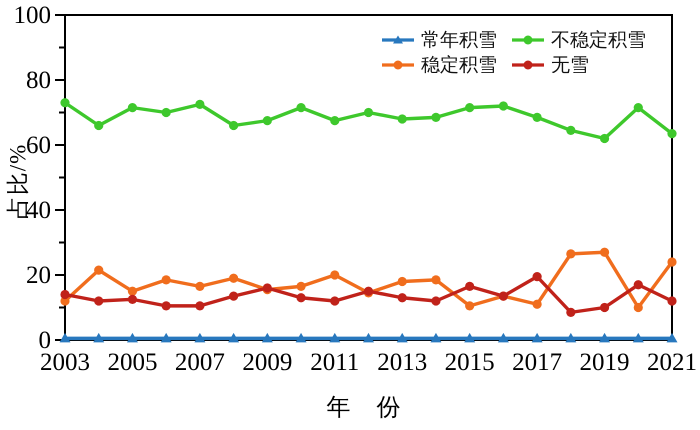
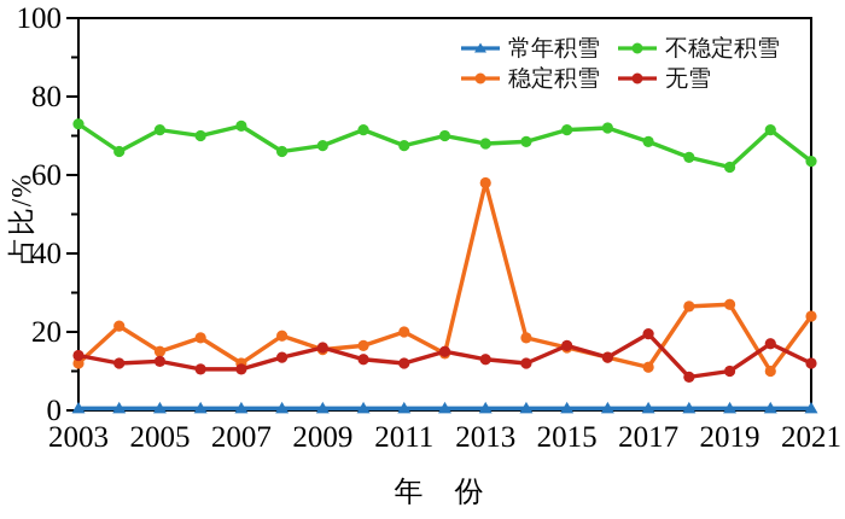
稳定积雪/2007: 16 -> 12
稳定积雪/2013: 18 -> 58
稳定积雪/2015: 10 -> 16
